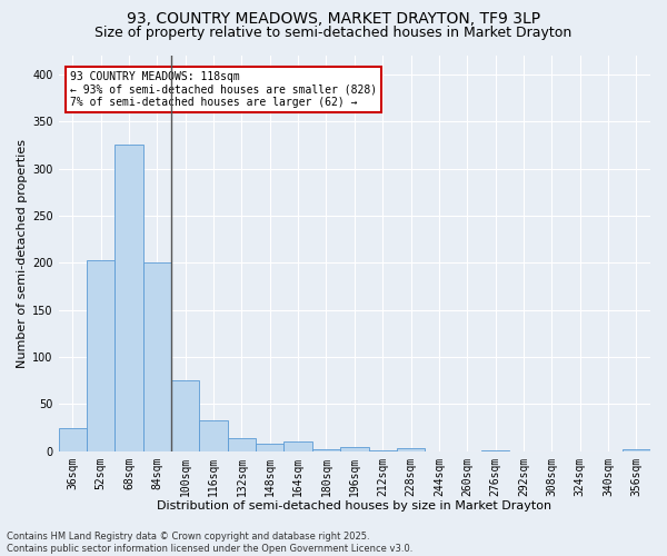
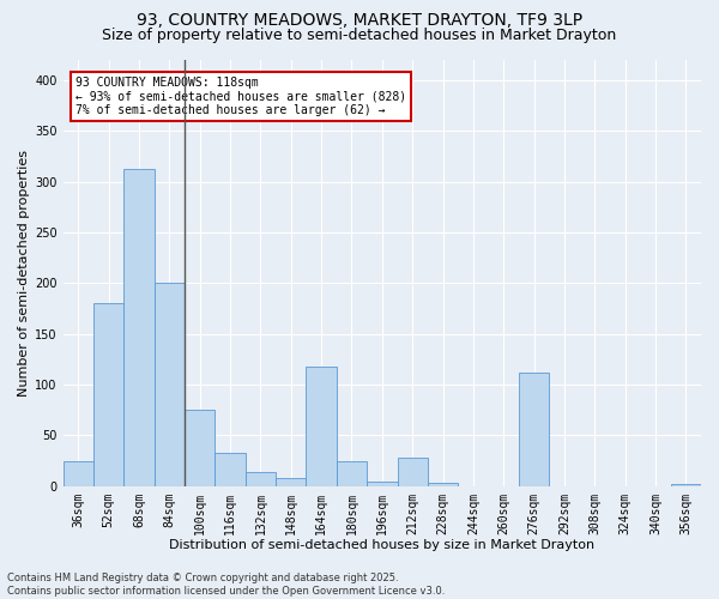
52sqm: 203 -> 180
68sqm: 325 -> 312
164sqm: 10 -> 118
180sqm: 2 -> 24
212sqm: 1 -> 28
276sqm: 1 -> 112
